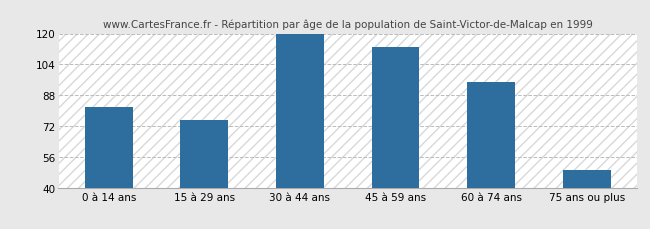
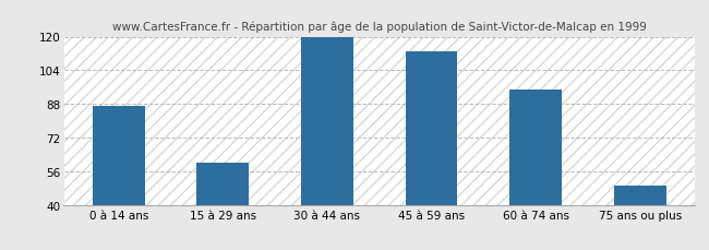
0 à 14 ans: 82 -> 87
15 à 29 ans: 75 -> 60
